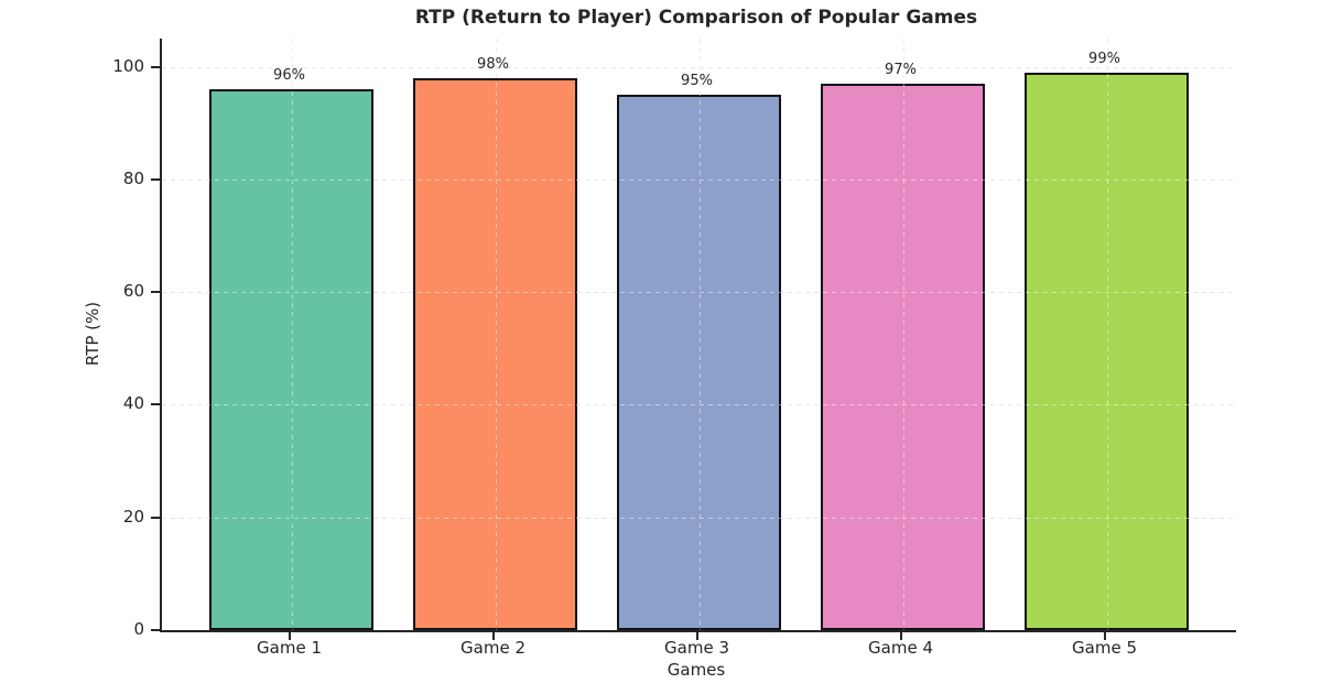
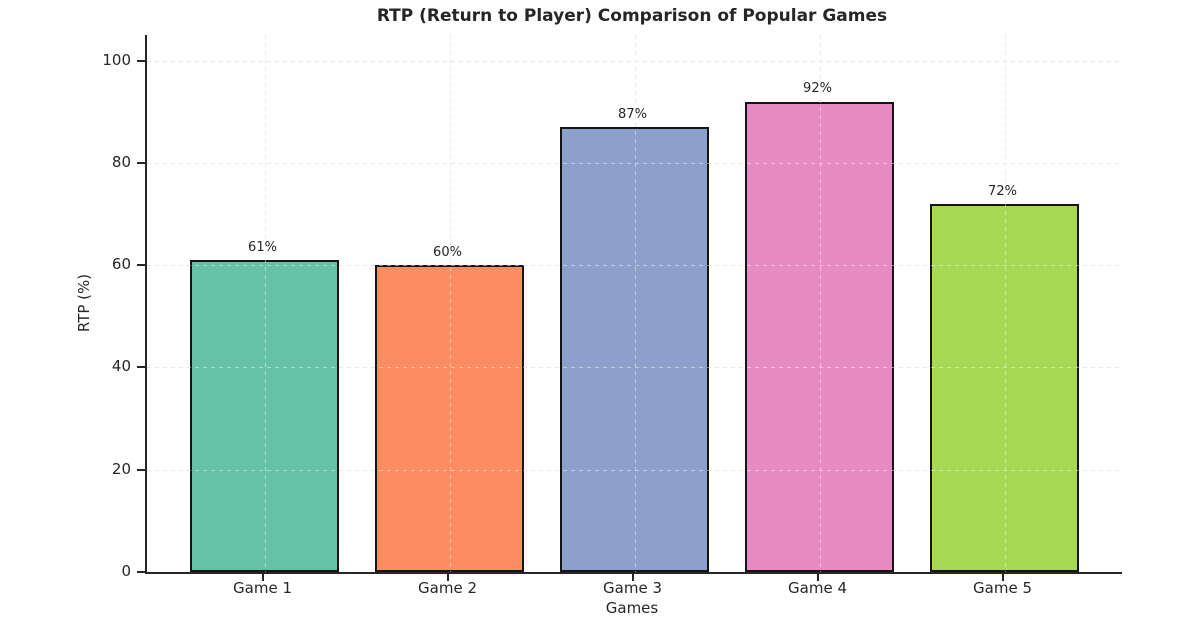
Game 1: 96% -> 61%
Game 2: 98% -> 60%
Game 3: 95% -> 87%
Game 4: 97% -> 92%
Game 5: 99% -> 72%
